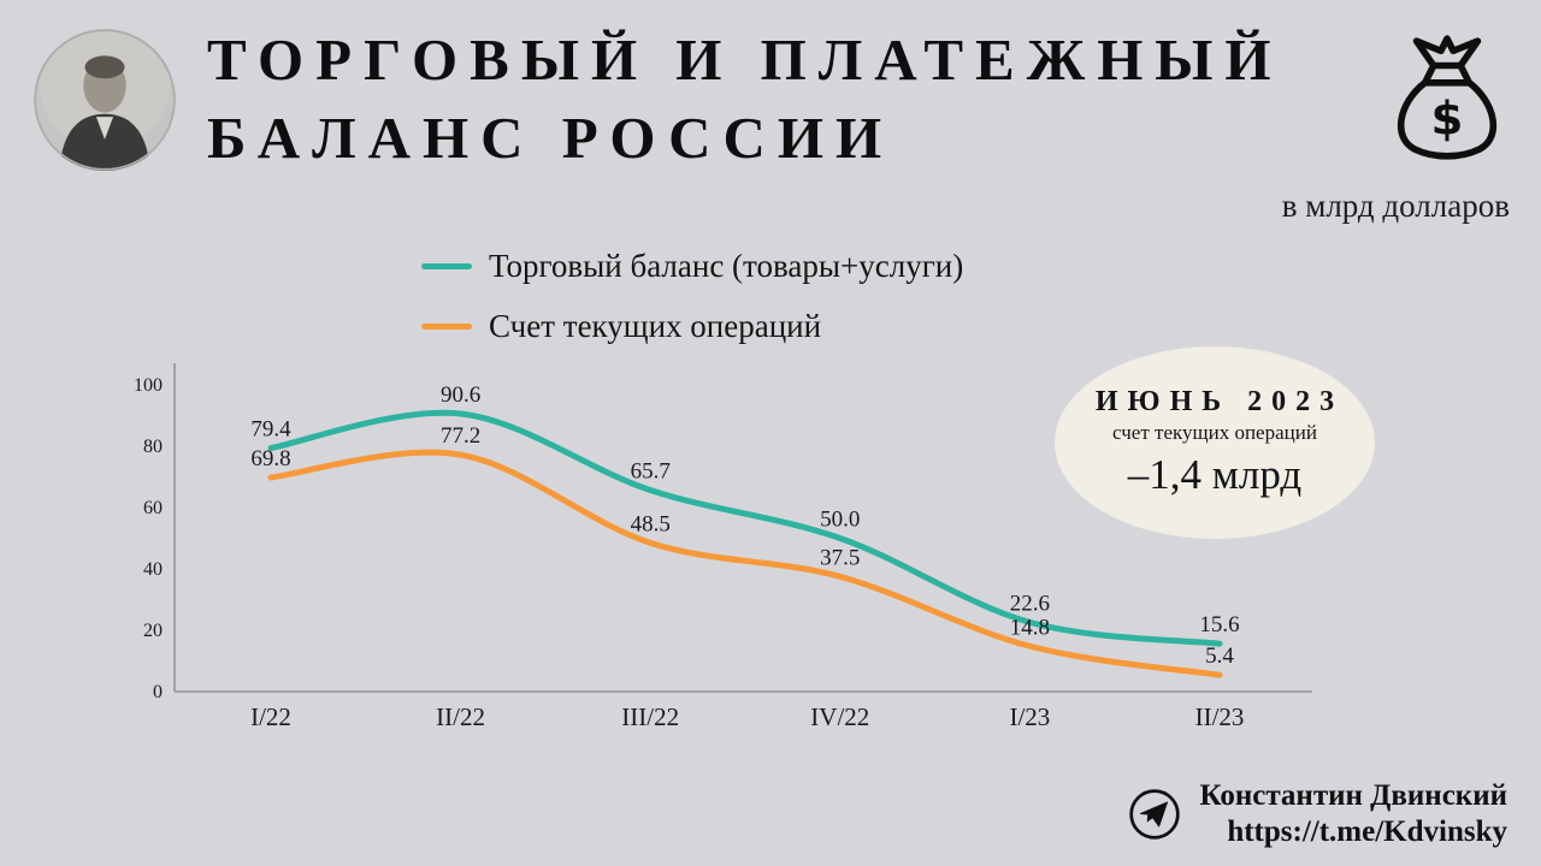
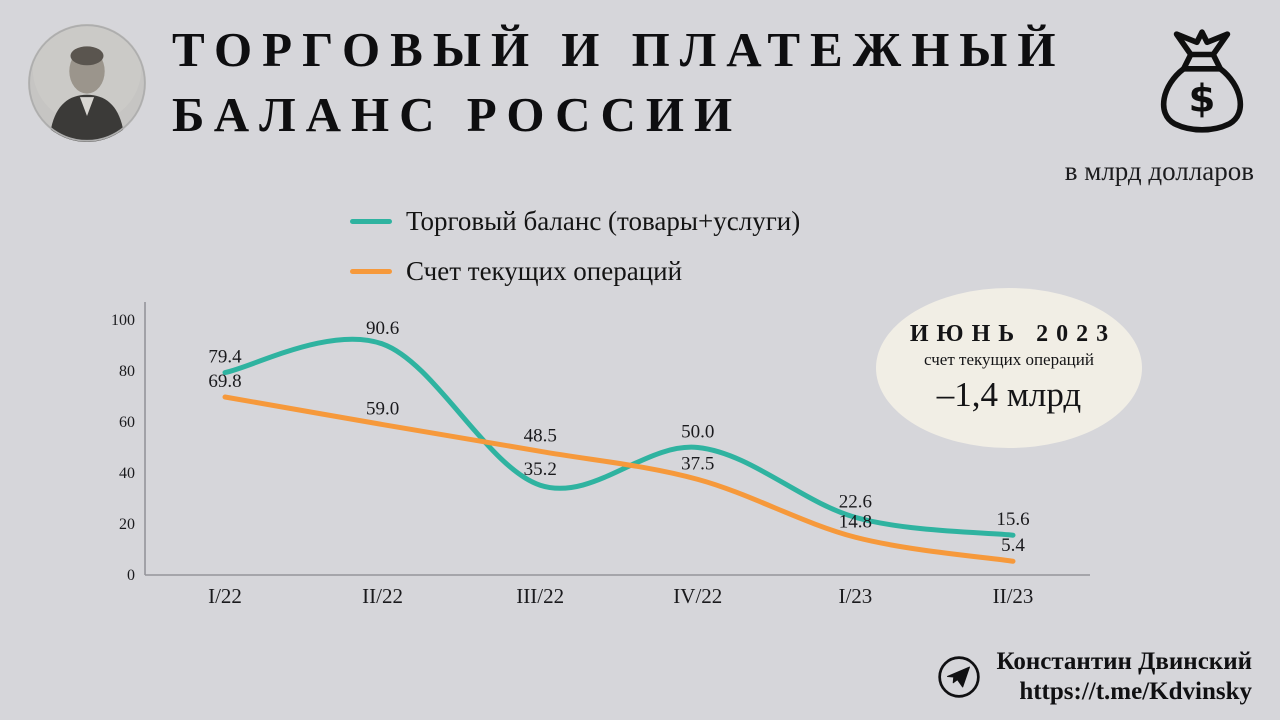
Счет текущих операций/II/22: 77.2 -> 59.0
Торговый баланс (товары+услуги)/III/22: 65.7 -> 35.2
